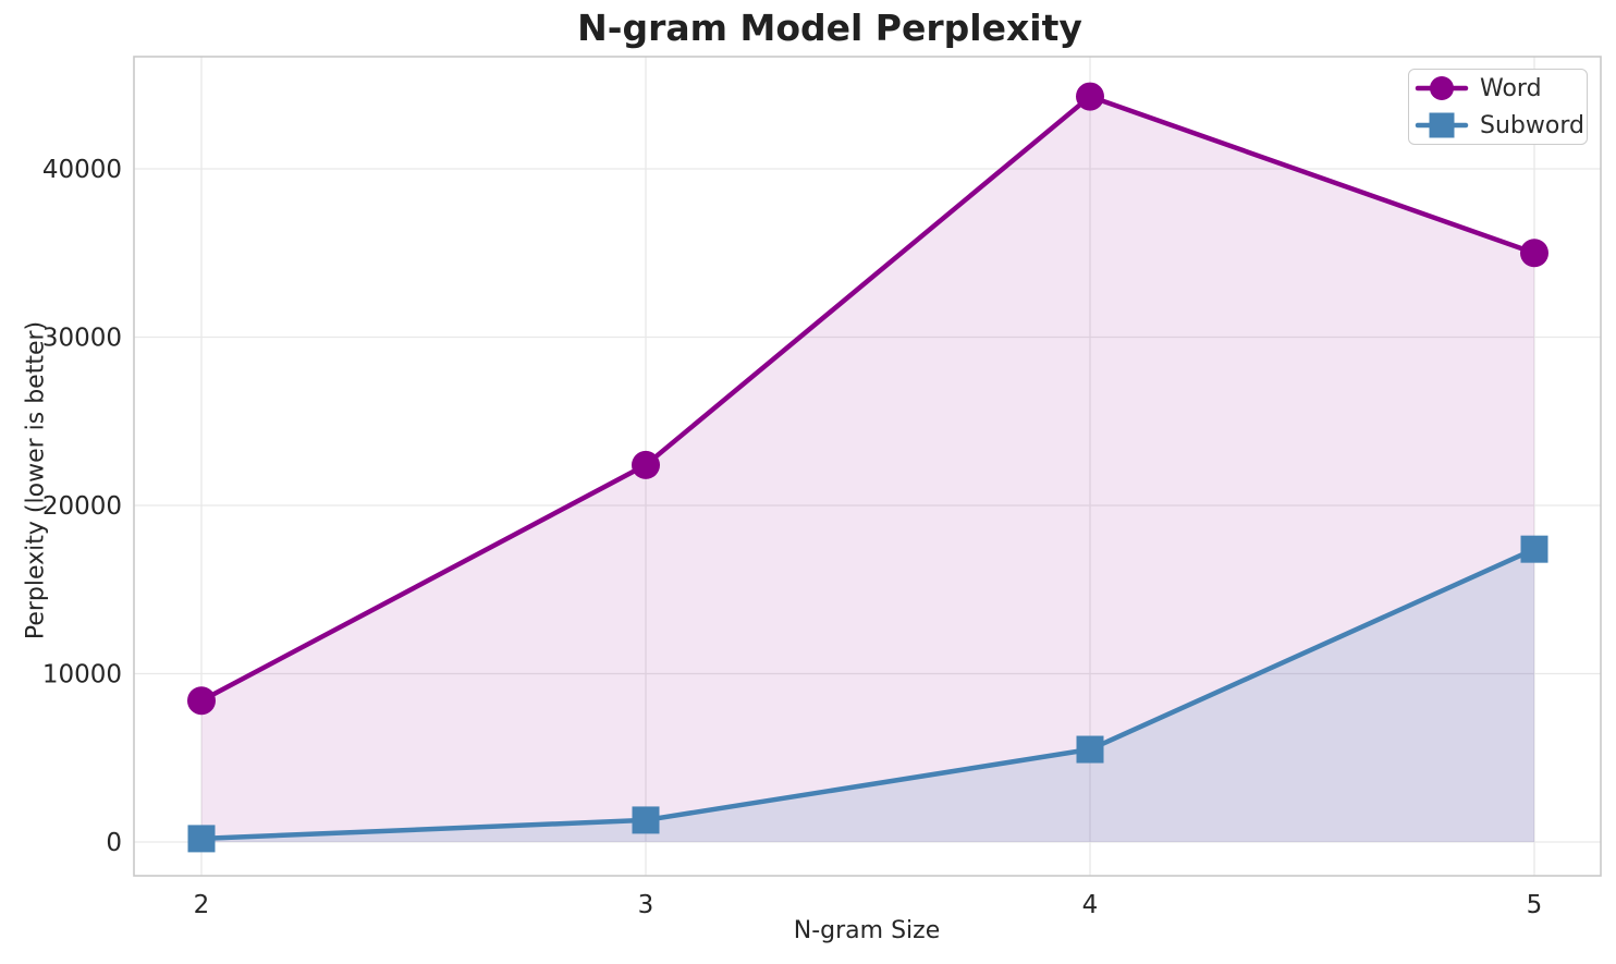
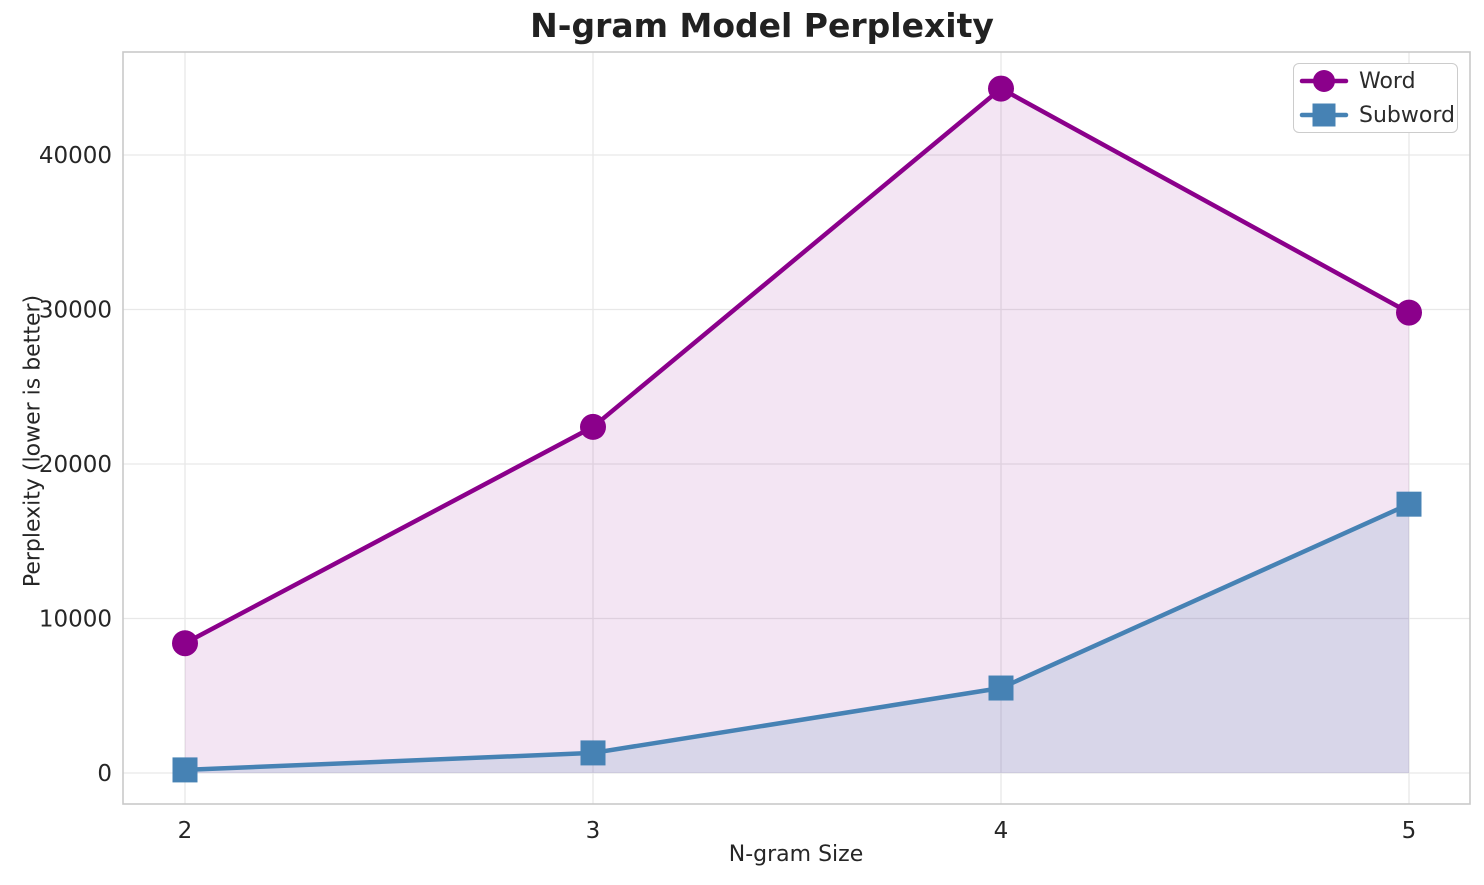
Word/5: 35000 -> 29800
